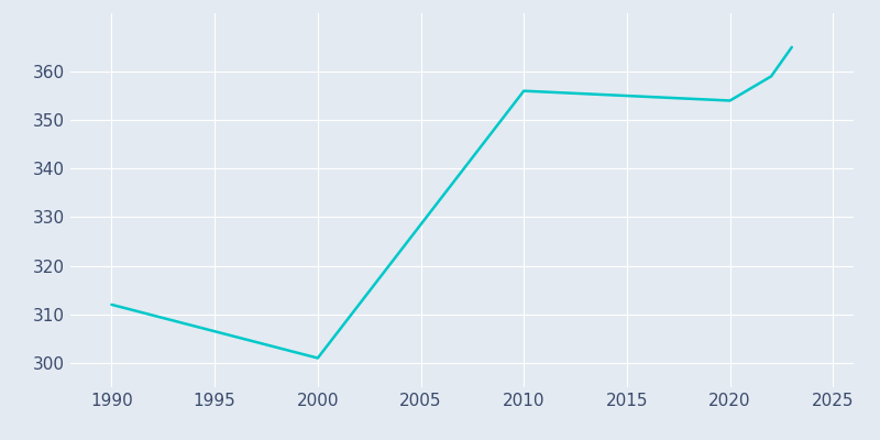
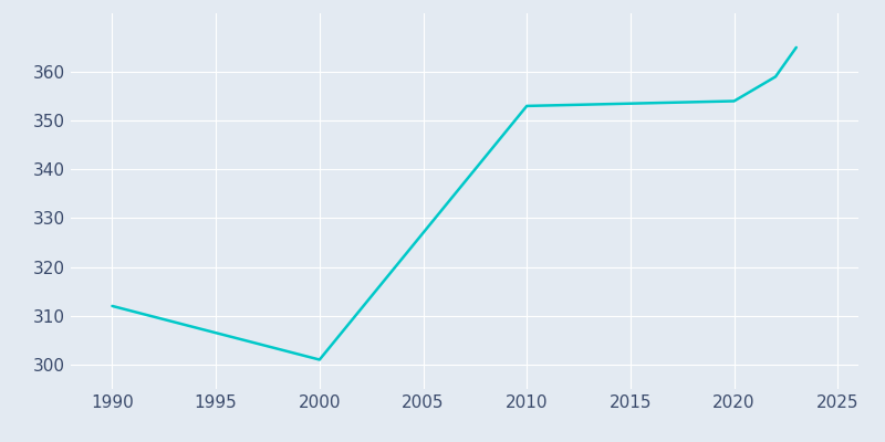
2010: 356 -> 353
